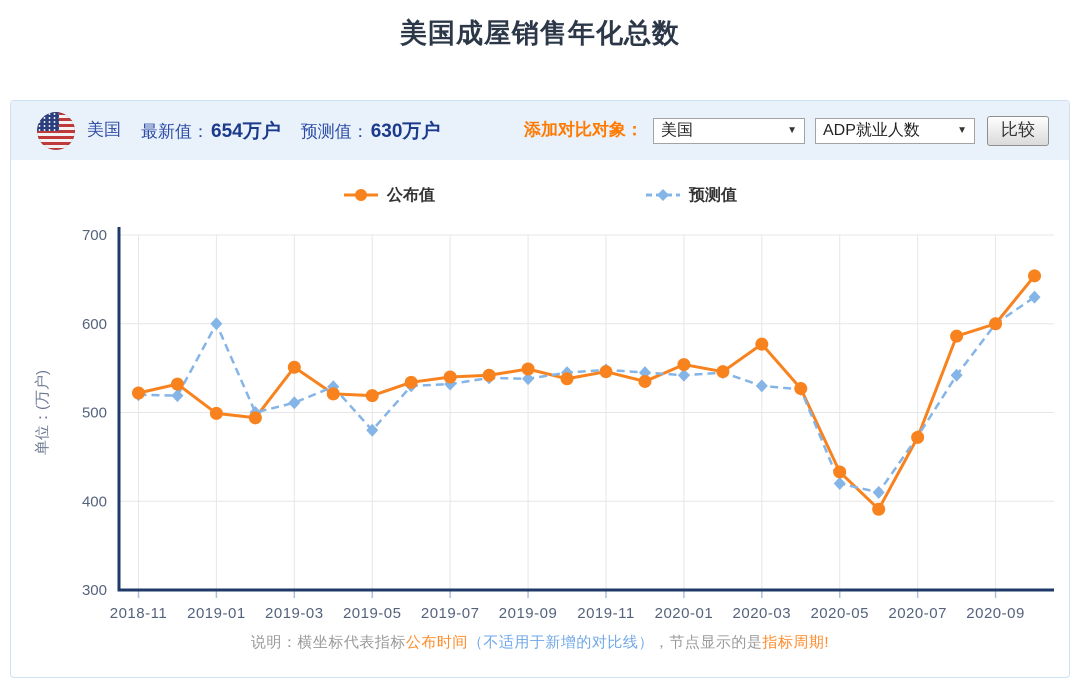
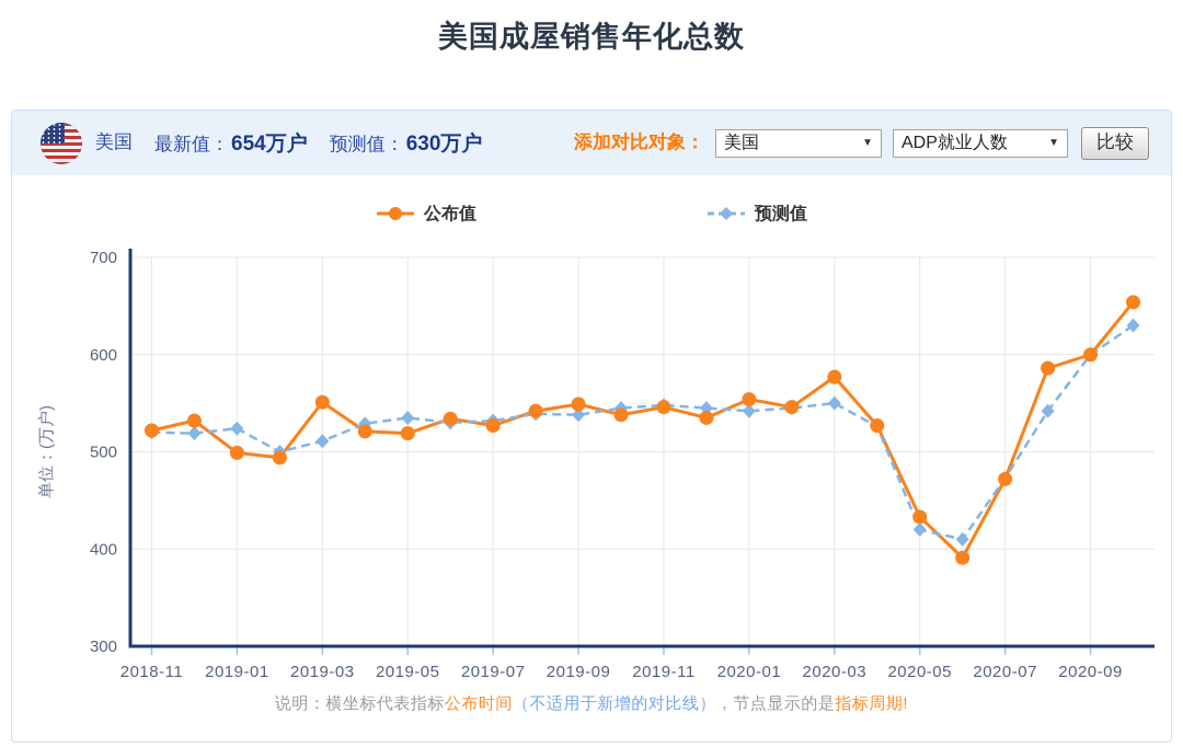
预测值/2019-01: 600 -> 520
预测值/2019-05: 480 -> 540
公布值/2019-07: 540 -> 530
预测值/2020-03: 530 -> 550
